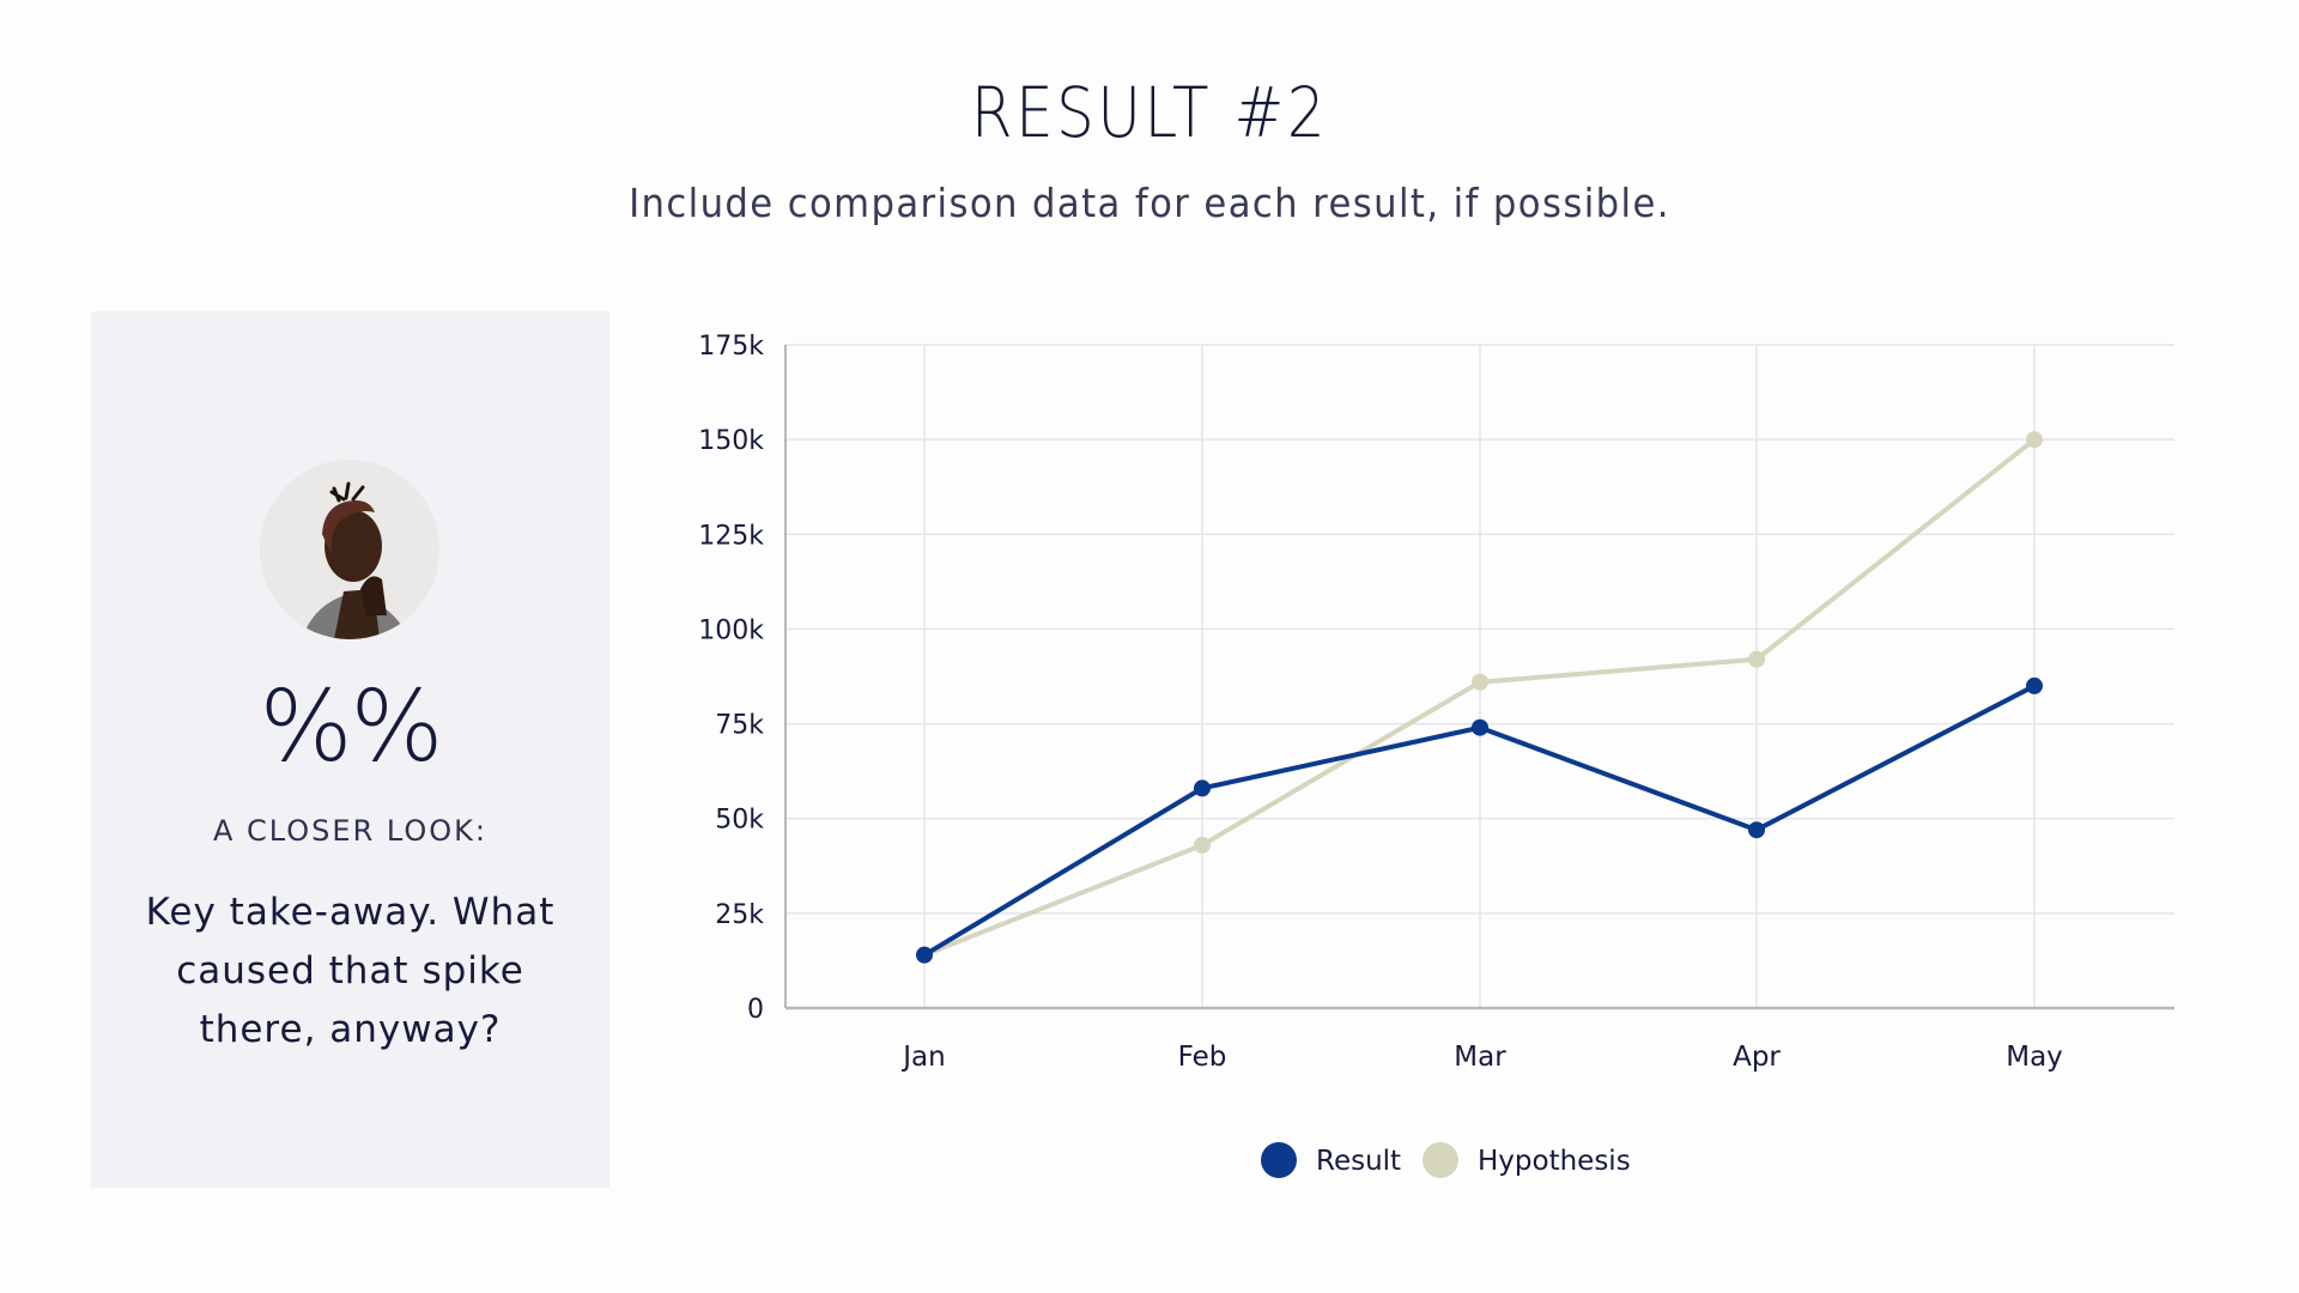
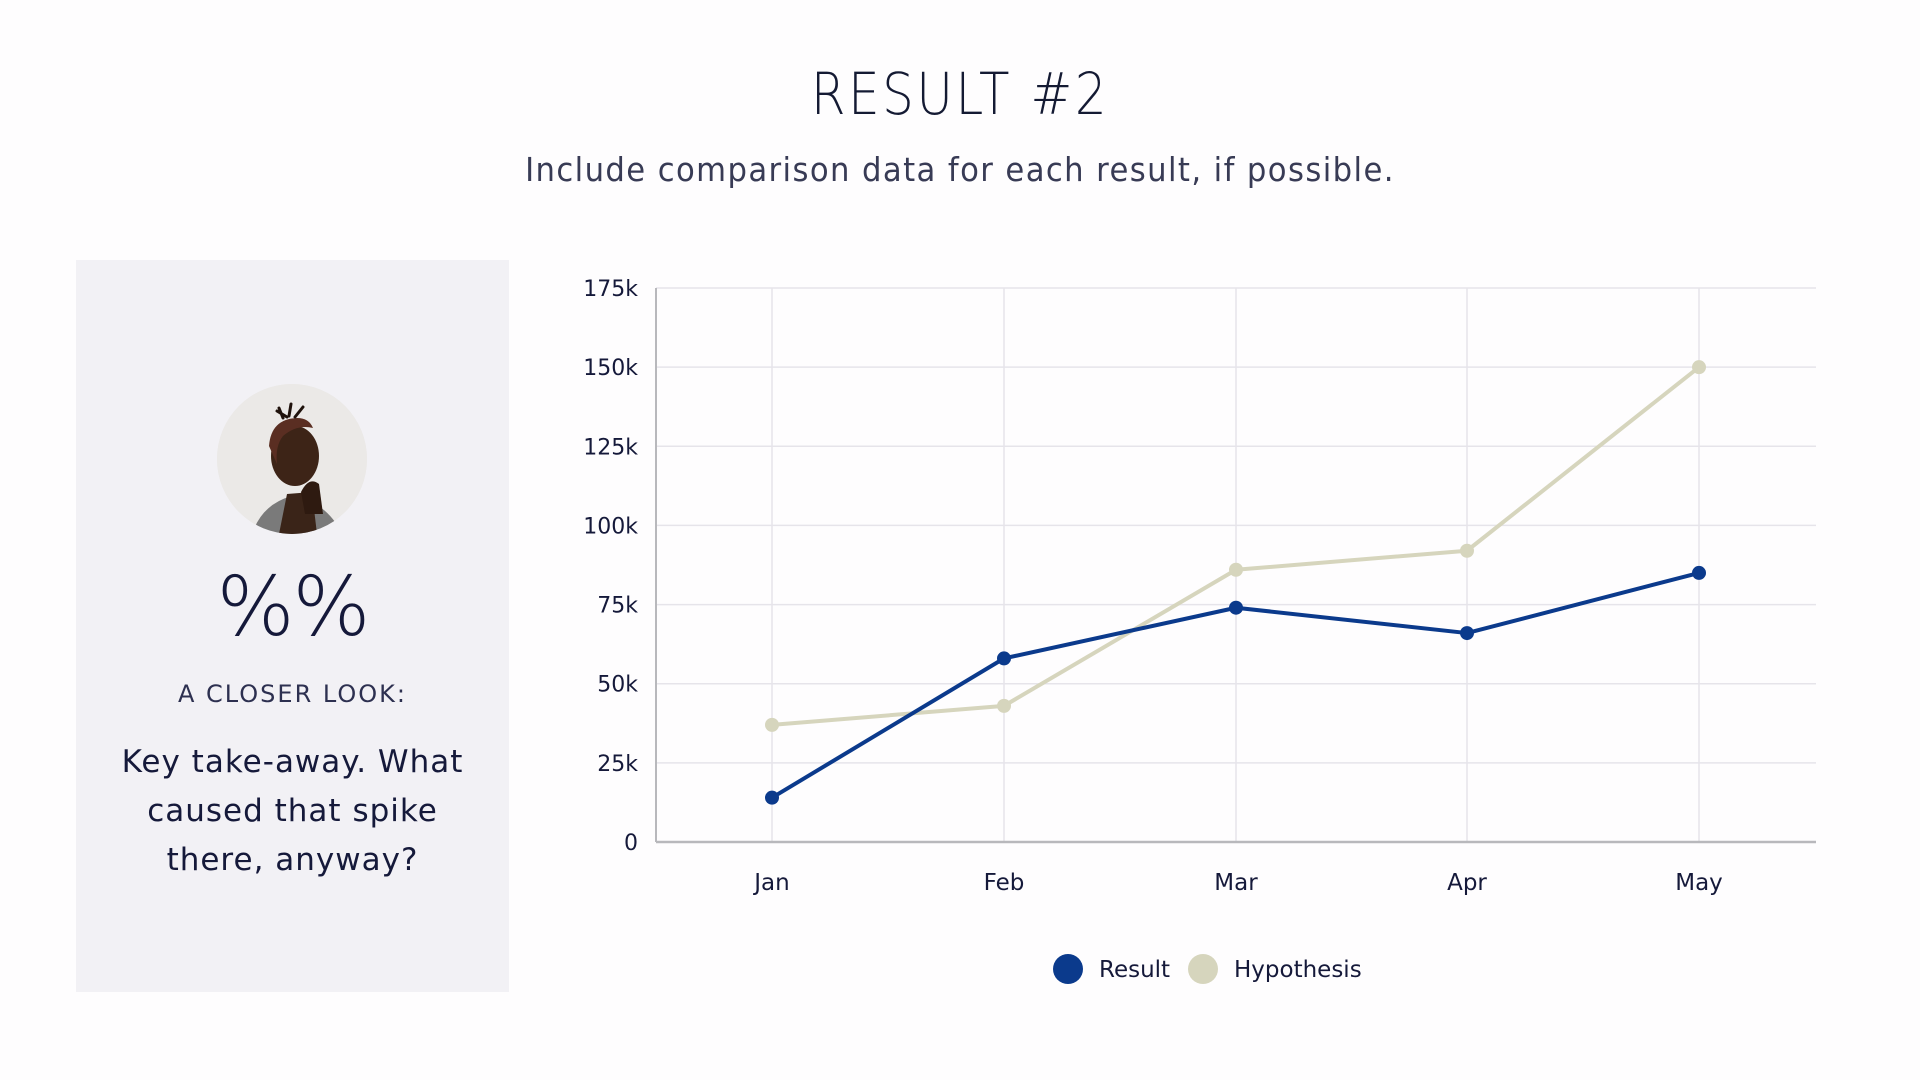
Hypothesis/Jan: 14k -> 37k
Result/Apr: 47k -> 66k
